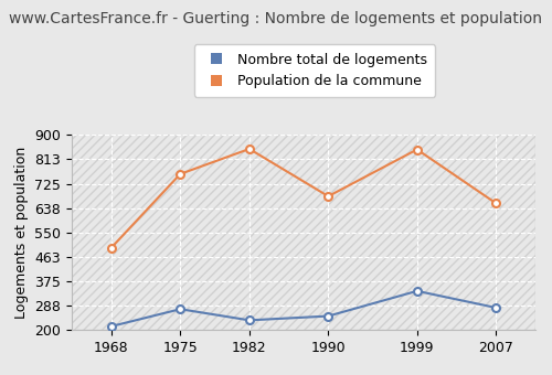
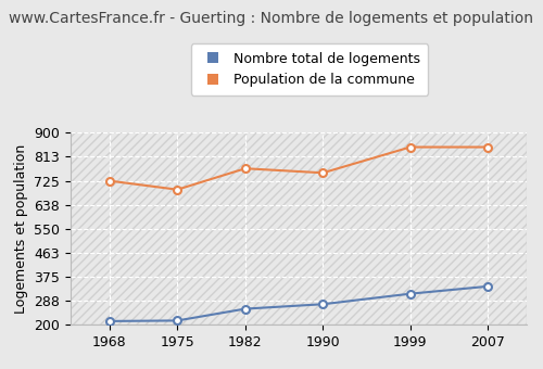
Population de la commune/1968: 495 -> 725
Nombre total de logements/1975: 275 -> 215
Population de la commune/1975: 760 -> 693
Nombre total de logements/1982: 235 -> 258
Population de la commune/1982: 850 -> 770
Nombre total de logements/1990: 250 -> 275
Population de la commune/1990: 680 -> 754
Nombre total de logements/1999: 340 -> 313
Nombre total de logements/2007: 280 -> 340
Population de la commune/2007: 655 -> 848
